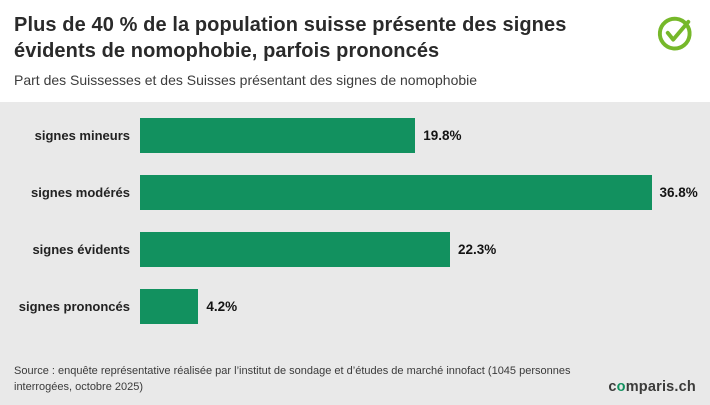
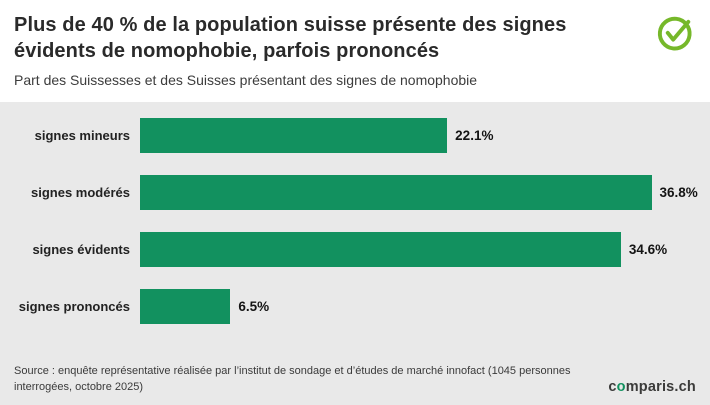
signes mineurs: 19.8% -> 22.1%
signes évidents: 22.3% -> 34.6%
signes prononcés: 4.2% -> 6.5%
